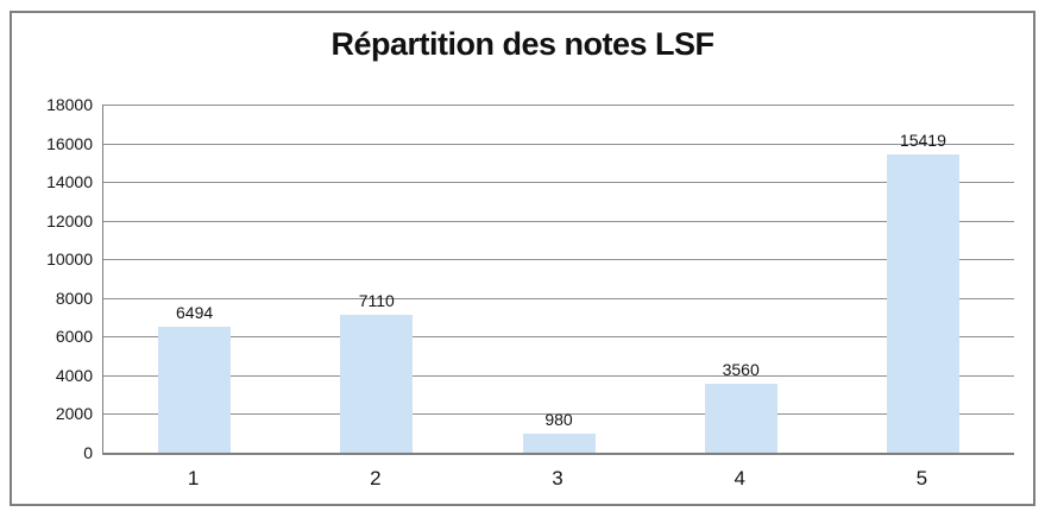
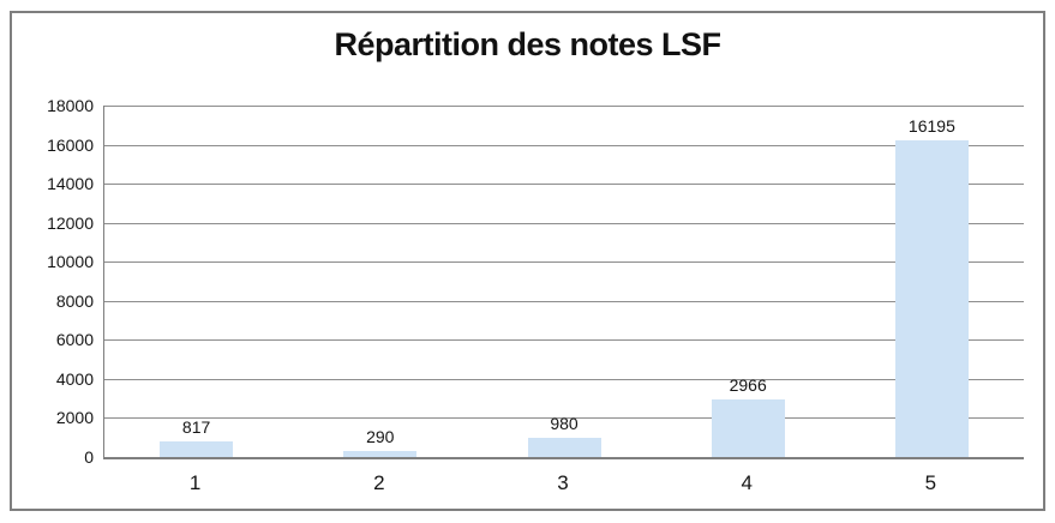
1: 6494 -> 817
2: 7110 -> 290
4: 3560 -> 2966
5: 15419 -> 16195
